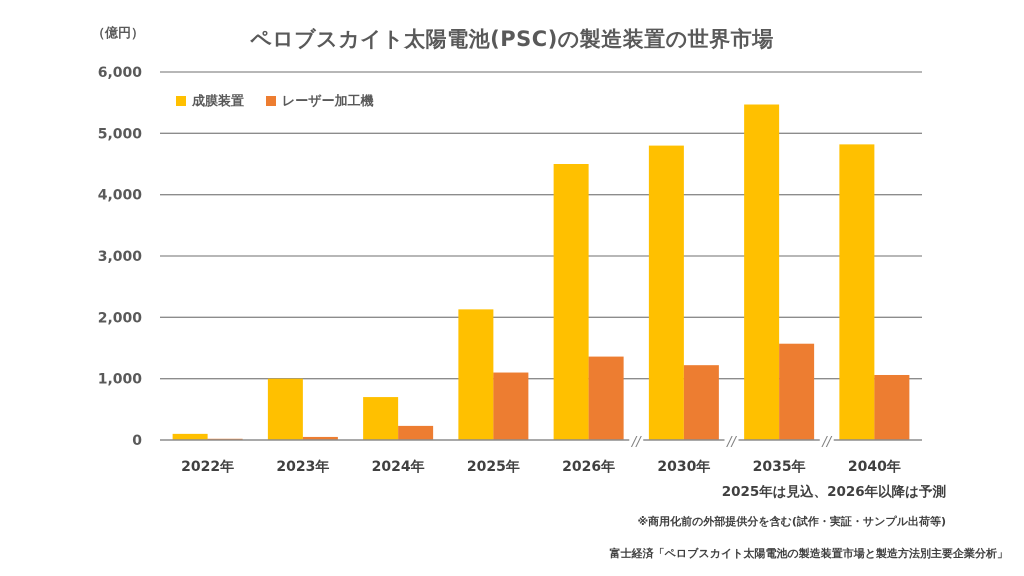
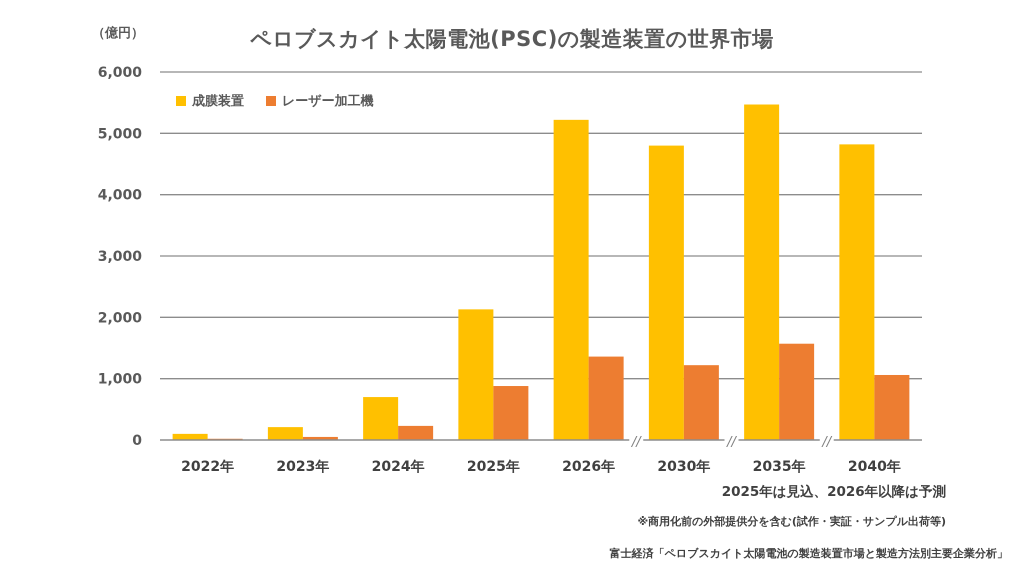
成膜装置/2023年: 1000 -> 200
レーザー加工機/2025年: 1100 -> 900
成膜装置/2026年: 4500 -> 5200
